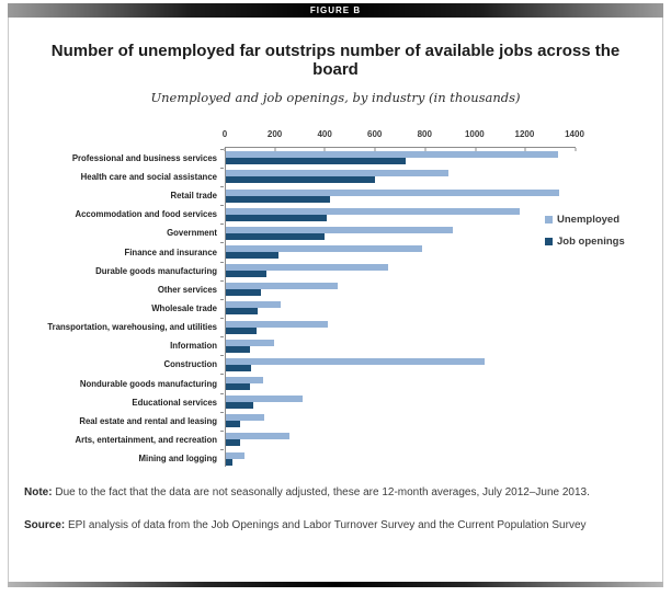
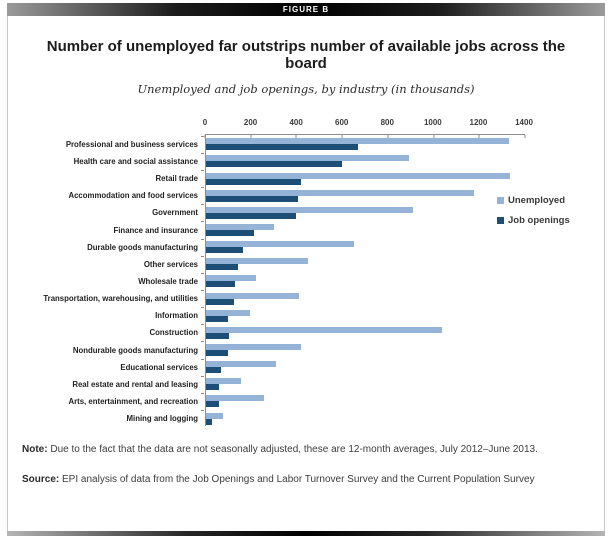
Job openings/Professional and business services: 720 -> 670
Unemployed/Finance and insurance: 790 -> 300
Unemployed/Nondurable goods manufacturing: 150 -> 420
Job openings/Educational services: 110 -> 70
